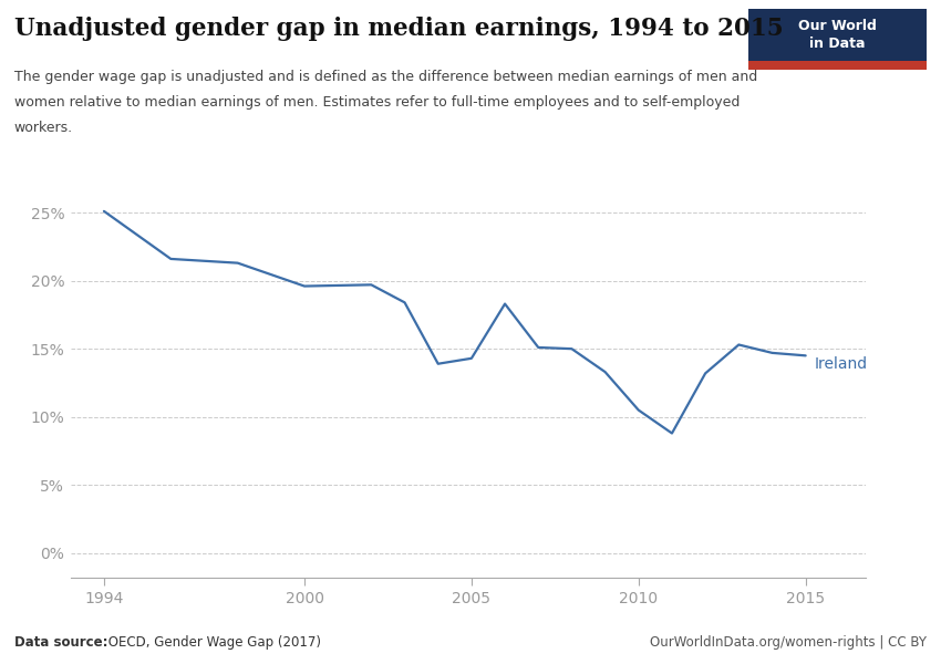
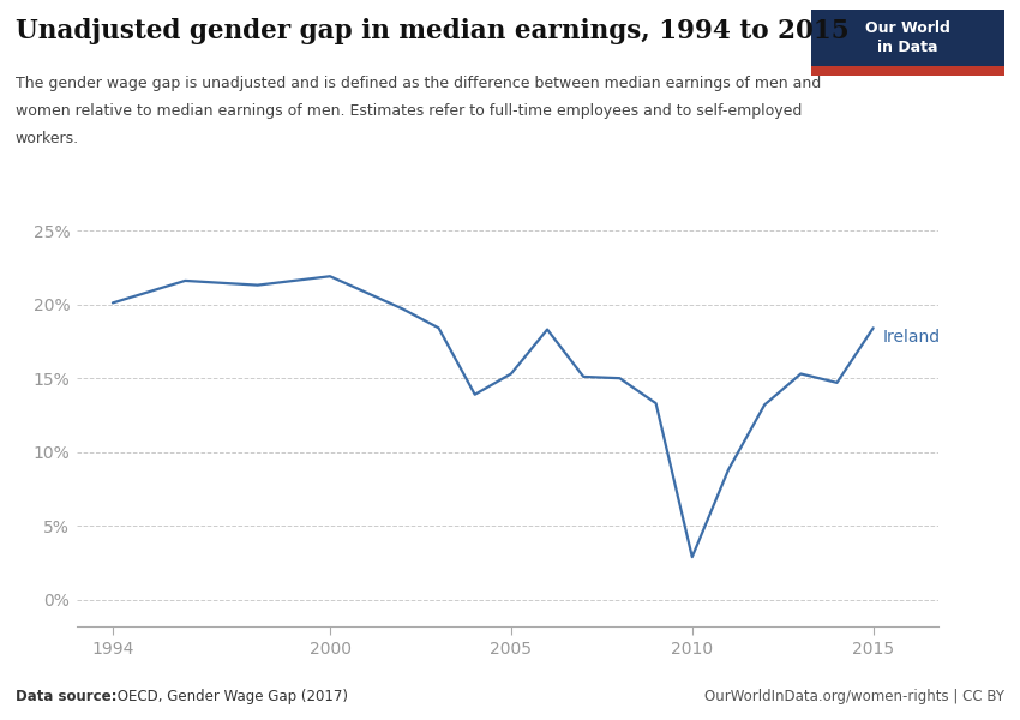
1994: 25.1% -> 20.1%
2000: 19.6% -> 21.9%
2005: 14.3% -> 15.3%
2010: 10.5% -> 2.9%
2015: 14.5% -> 18.4%
